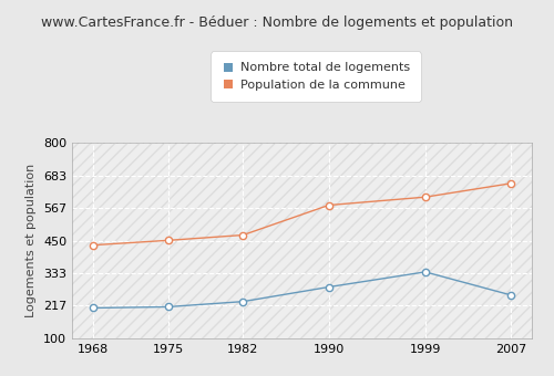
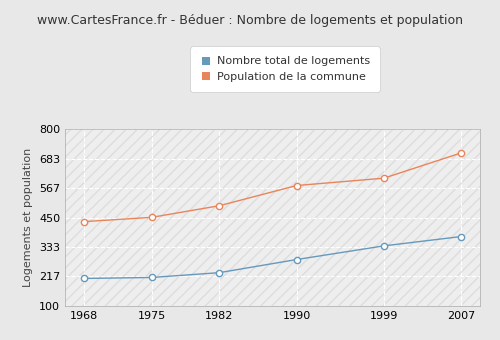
Population de la commune/1982: 470 -> 497
Nombre total de logements/2007: 255 -> 375
Population de la commune/2007: 655 -> 706
